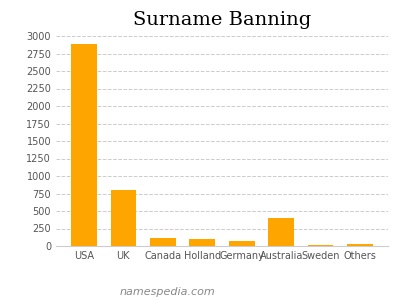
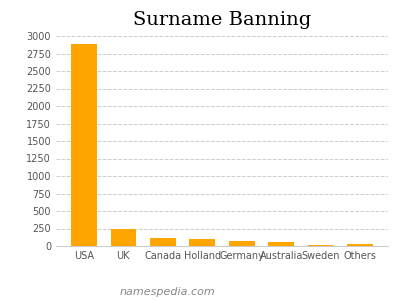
UK: 800 -> 250
Australia: 400 -> 50
